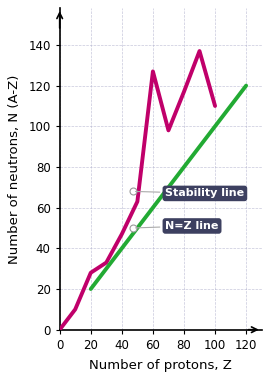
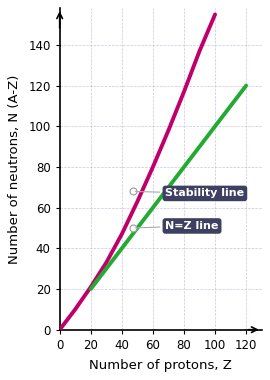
20: 28 -> 21
60: 127 -> 80
100: 110 -> 155
